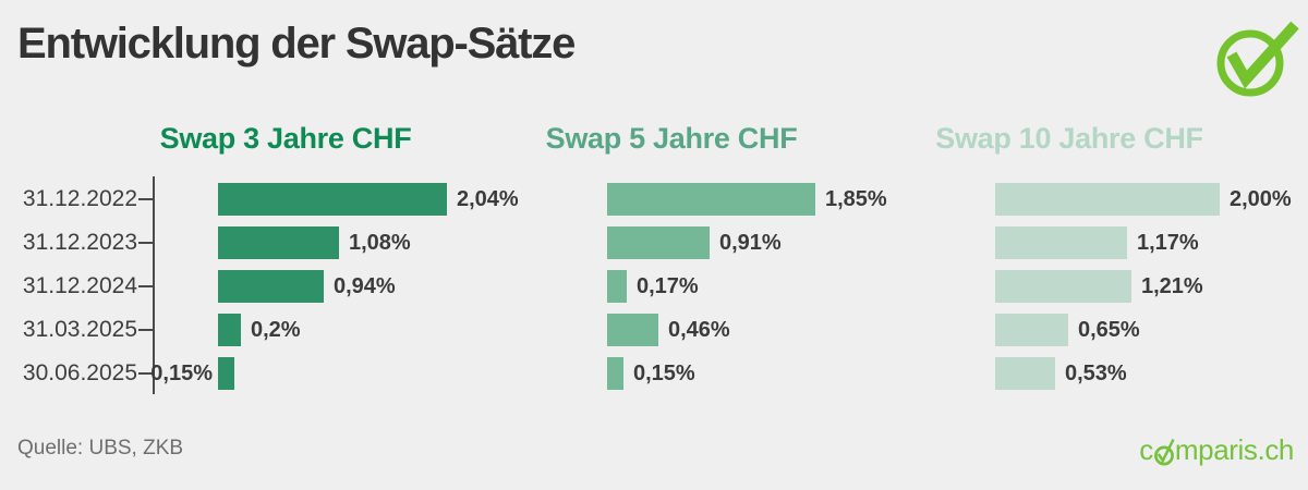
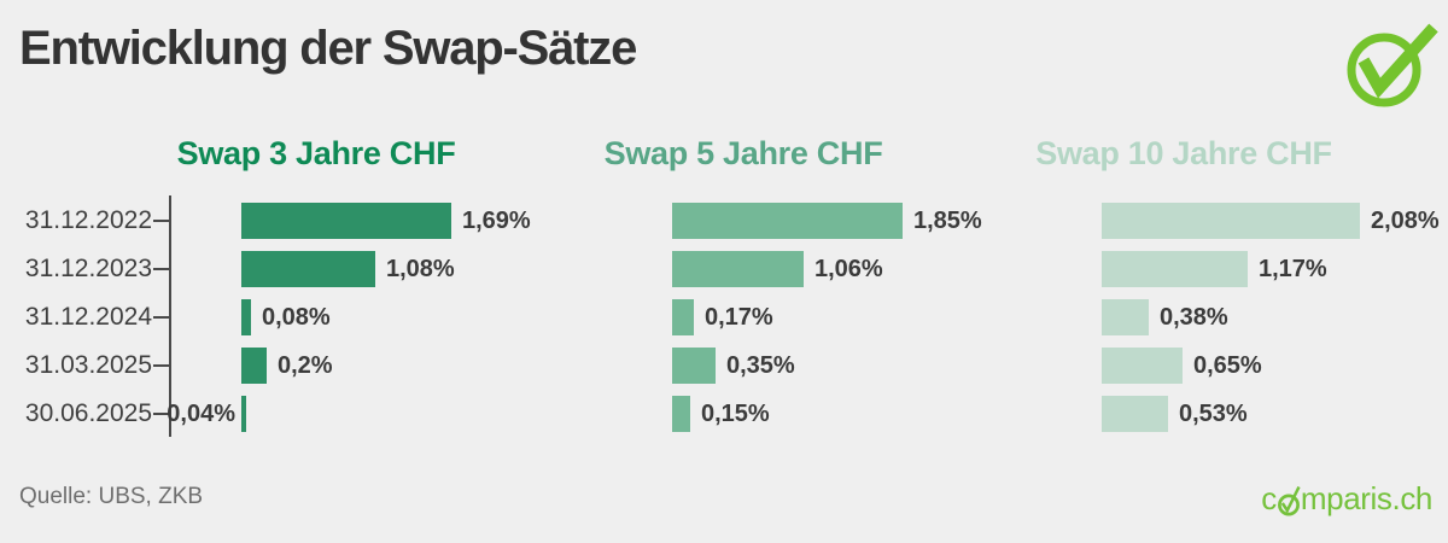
Swap 3 Jahre CHF/31.12.2022: 2,04% -> 1,69%
Swap 10 Jahre CHF/31.12.2022: 2,00% -> 2,08%
Swap 5 Jahre CHF/31.12.2023: 0,91% -> 1,06%
Swap 3 Jahre CHF/31.12.2024: 0,94% -> 0,08%
Swap 10 Jahre CHF/31.12.2024: 1,21% -> 0,38%
Swap 5 Jahre CHF/31.03.2025: 0,46% -> 0,35%
Swap 3 Jahre CHF/30.06.2025: 0,15% -> 0,04%
